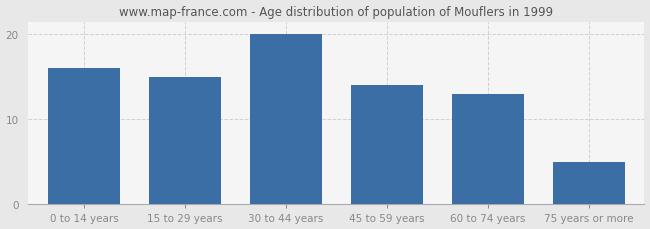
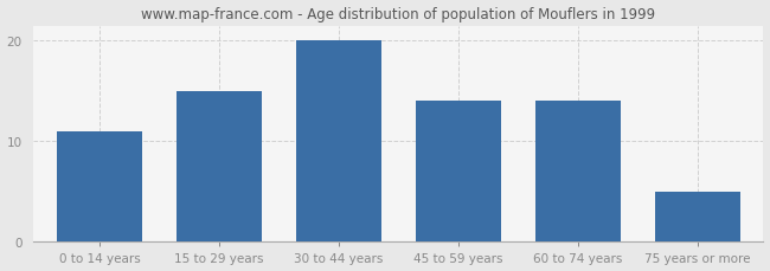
0 to 14 years: 16 -> 11
60 to 74 years: 13 -> 14
